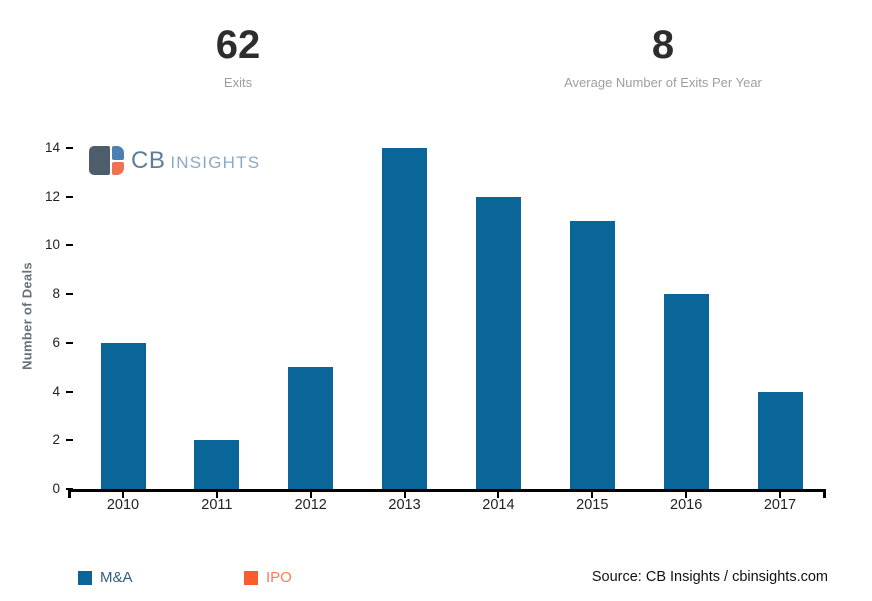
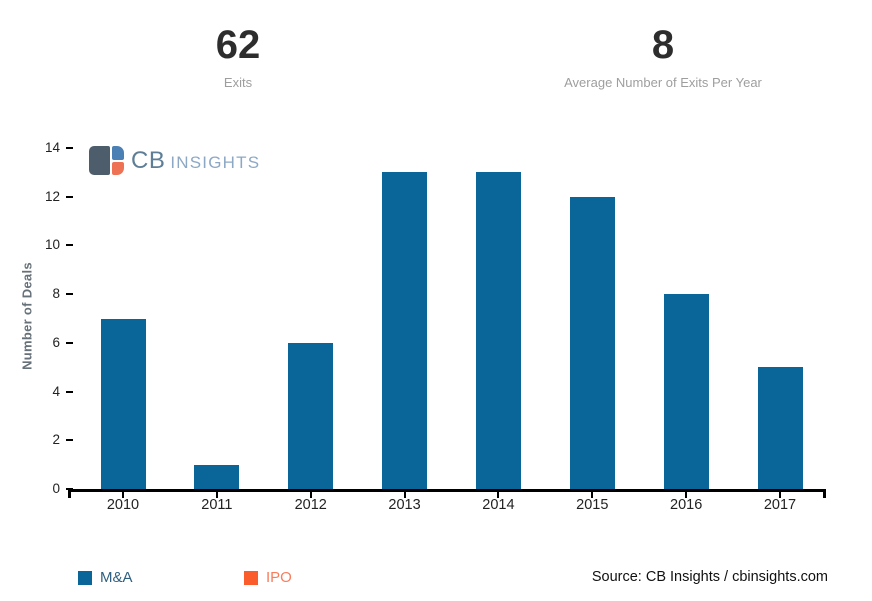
M&A/2010: 6 -> 7
M&A/2011: 2 -> 1
M&A/2012: 5 -> 6
M&A/2013: 14 -> 13
M&A/2014: 12 -> 13
M&A/2015: 11 -> 12
M&A/2017: 4 -> 5
